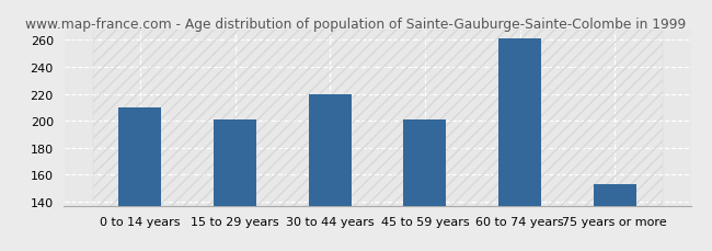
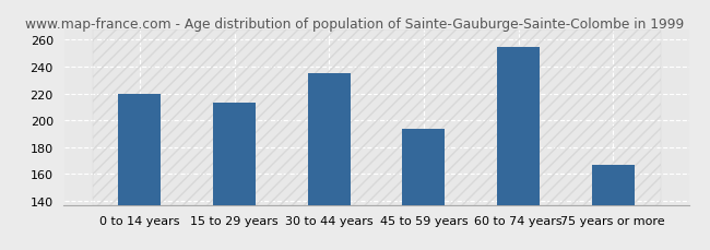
0 to 14 years: 210 -> 220
15 to 29 years: 201 -> 213
30 to 44 years: 220 -> 235
45 to 59 years: 201 -> 194
60 to 74 years: 261 -> 255
75 years or more: 153 -> 167
